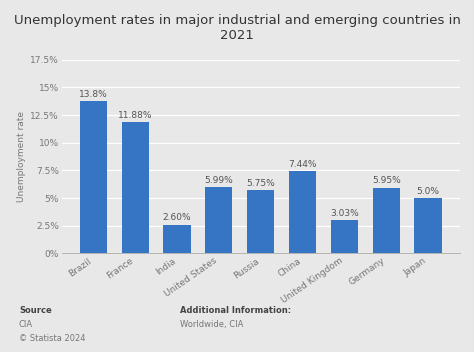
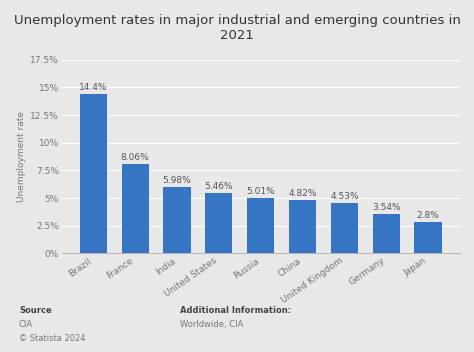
Brazil: 13.8% -> 14.4%
France: 11.88% -> 8.06%
India: 2.60% -> 5.98%
United States: 5.99% -> 5.46%
Russia: 5.75% -> 5.01%
China: 7.44% -> 4.82%
United Kingdom: 3.03% -> 4.53%
Germany: 5.95% -> 3.54%
Japan: 5.0% -> 2.8%
